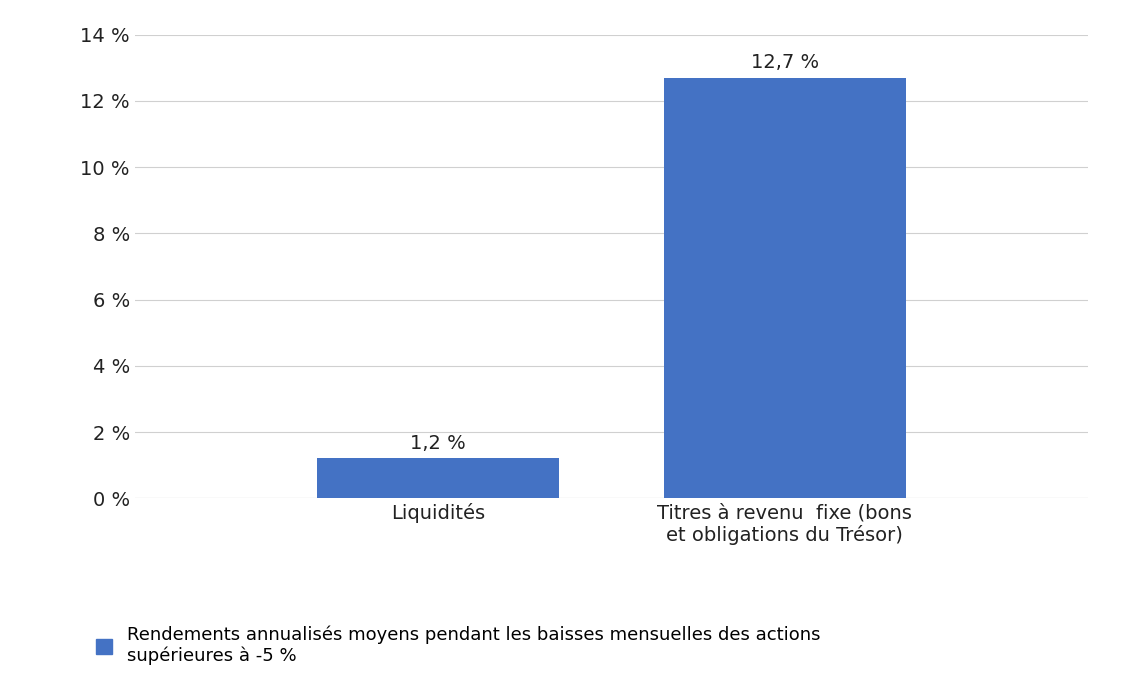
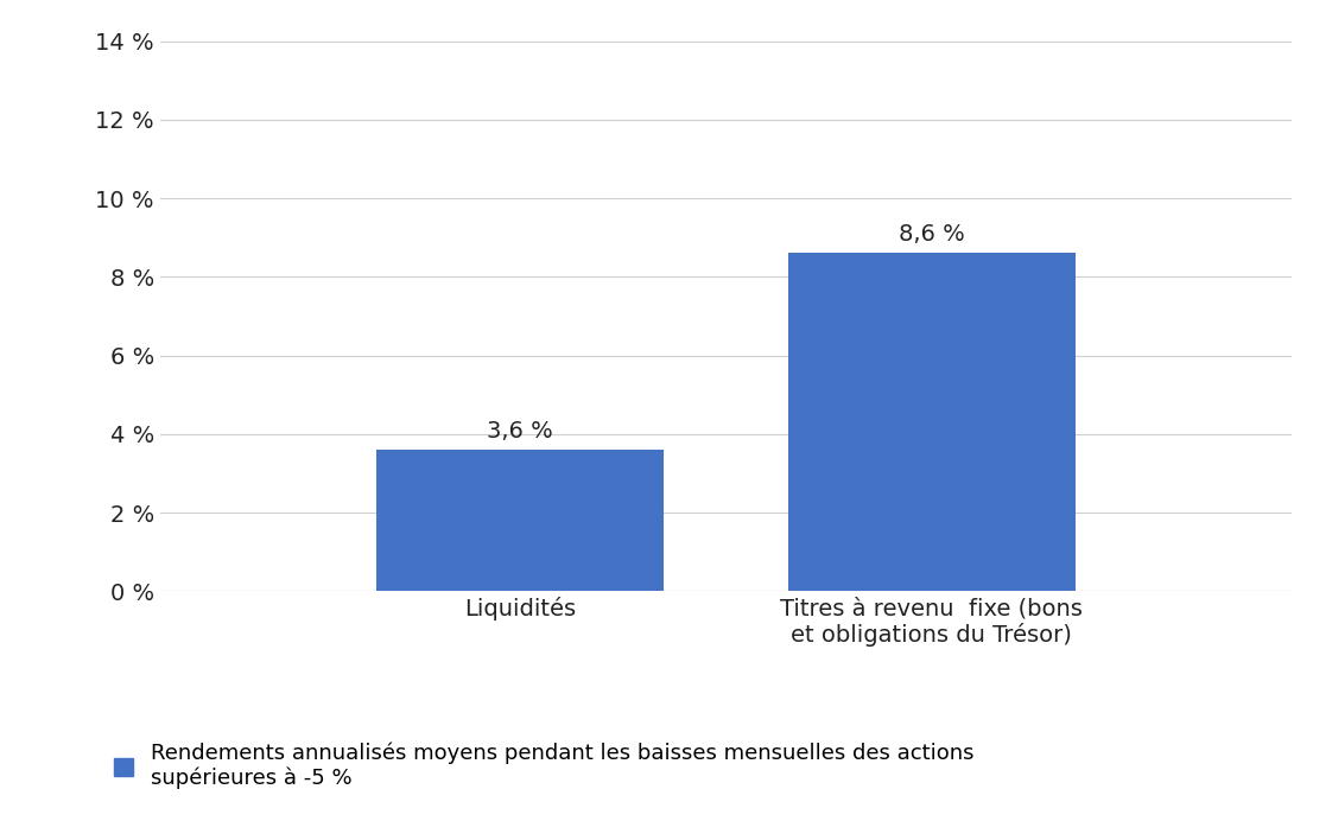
Liquidités: 1,2 -> 3,6
Titres à revenu fixe (bons et obligations du Trésor): 12,7 -> 8,6
